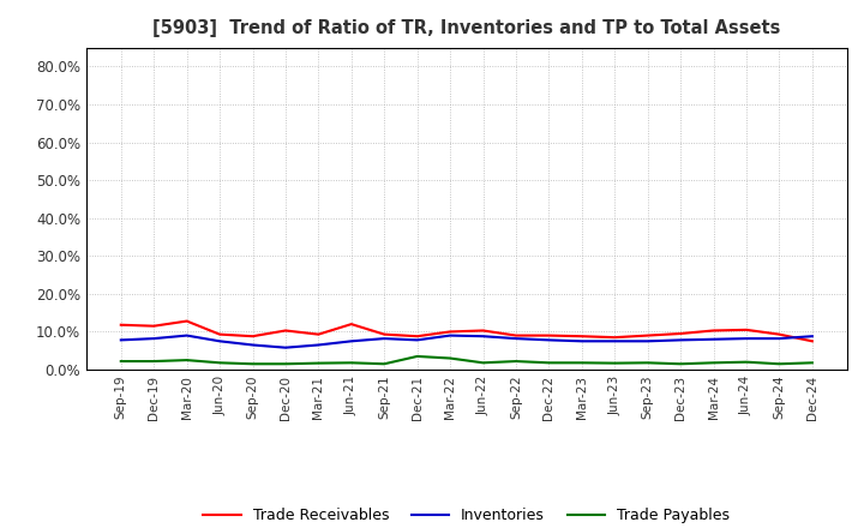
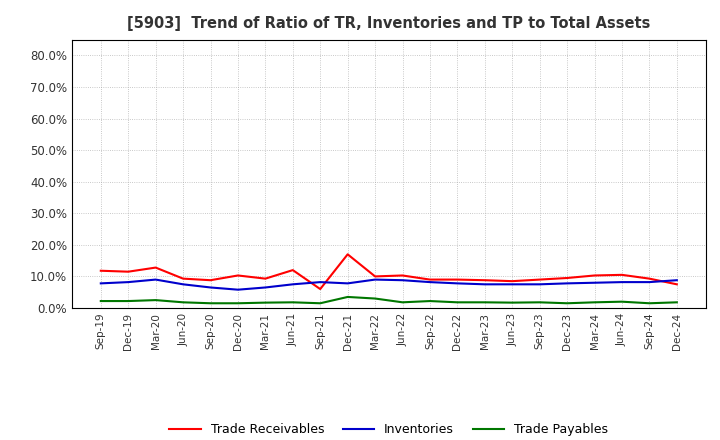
Trade Receivables/Sep-21: 9.3% -> 6.0%
Trade Receivables/Dec-21: 8.8% -> 17.0%
